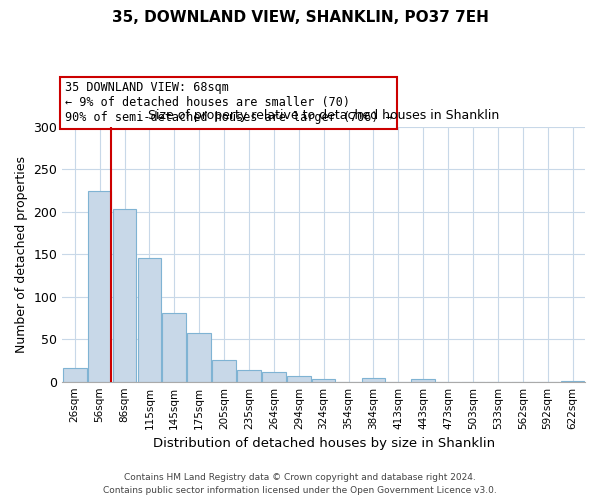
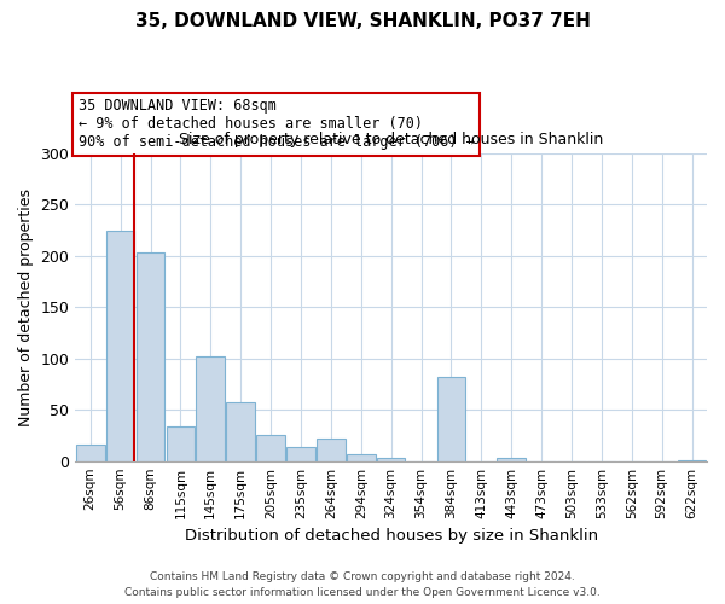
115sqm: 146 -> 34
145sqm: 81 -> 102
264sqm: 11 -> 22
384sqm: 4 -> 82
